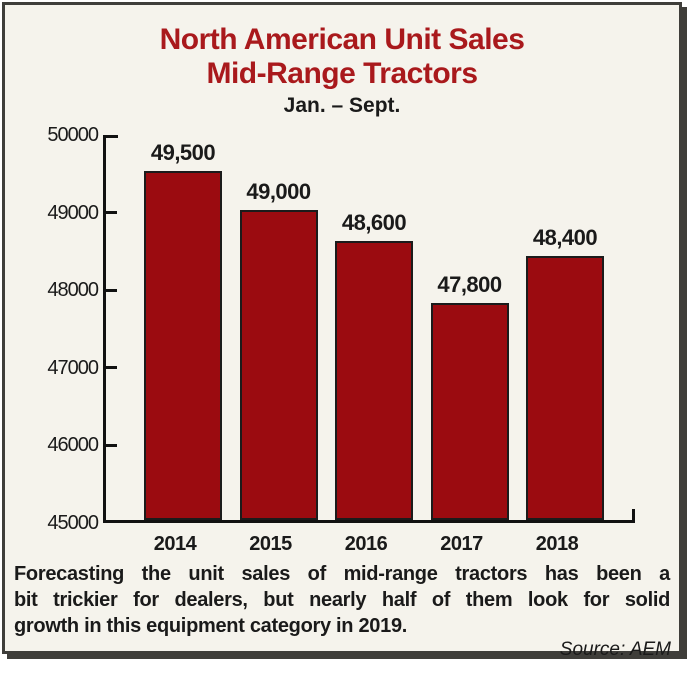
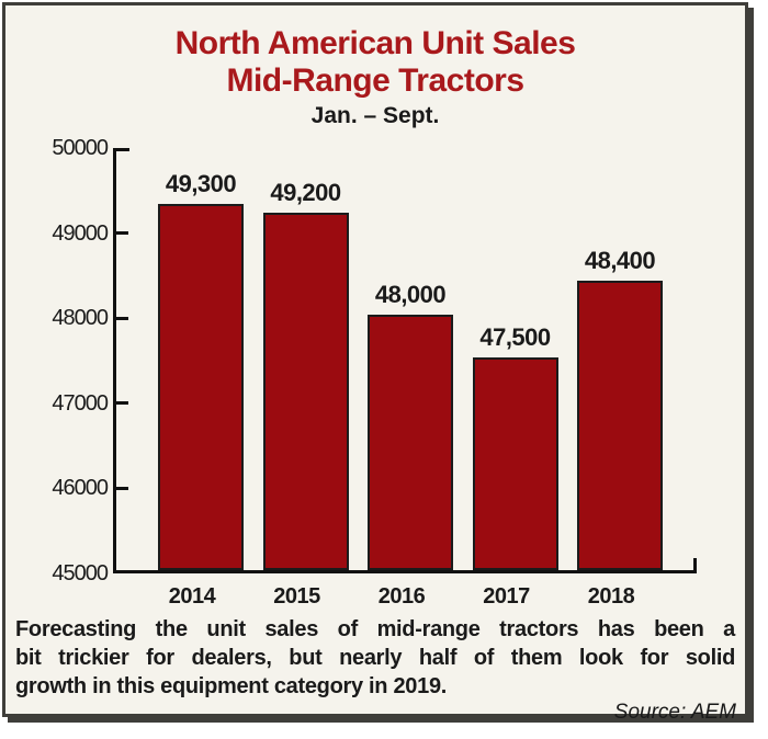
2014: 49,500 -> 49,300
2015: 49,000 -> 49,200
2016: 48,600 -> 48,000
2017: 47,800 -> 47,500
